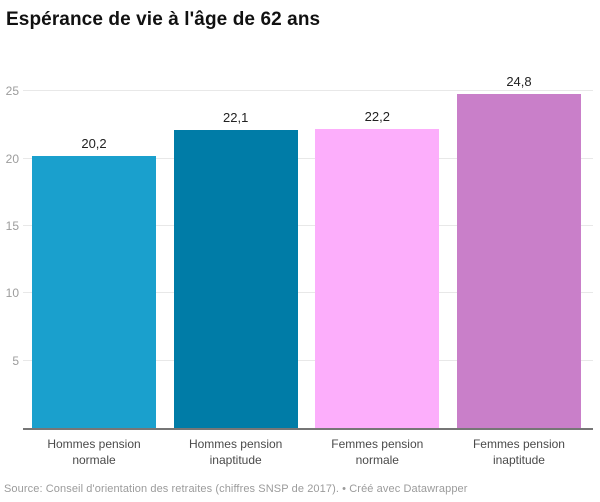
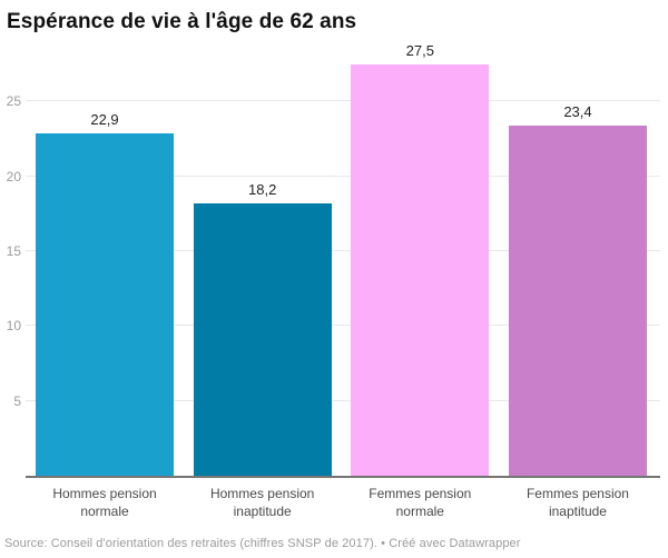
Hommes pension normale: 20,2 -> 22,9
Hommes pension inaptitude: 22,1 -> 18,2
Femmes pension normale: 22,2 -> 27,5
Femmes pension inaptitude: 24,8 -> 23,4
